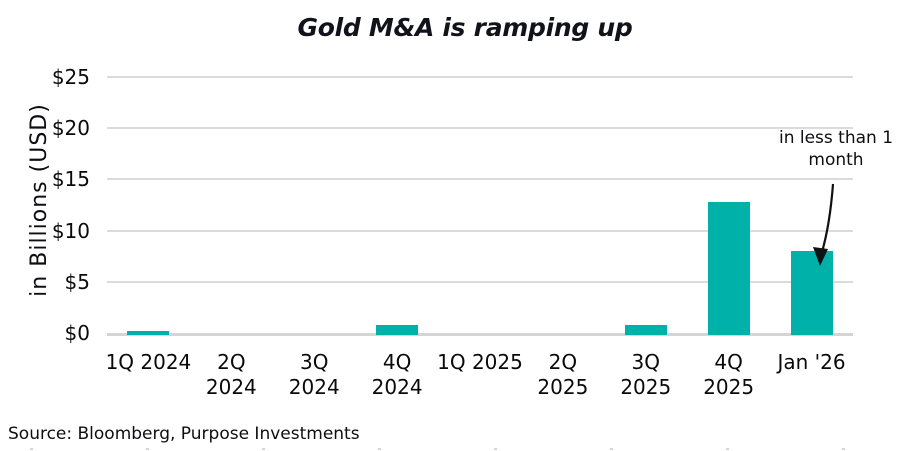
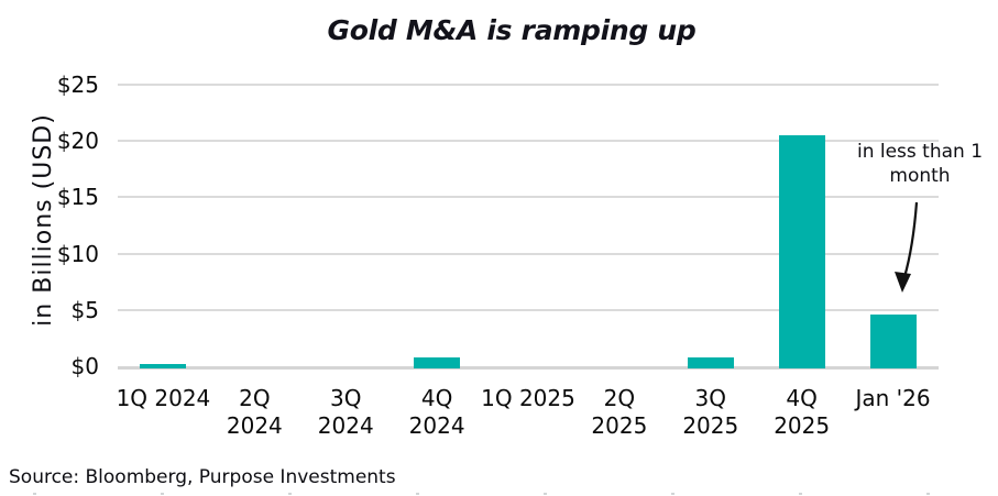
4Q 2025: $12.8 -> $20.5
Jan '26: $8.0 -> $4.6
